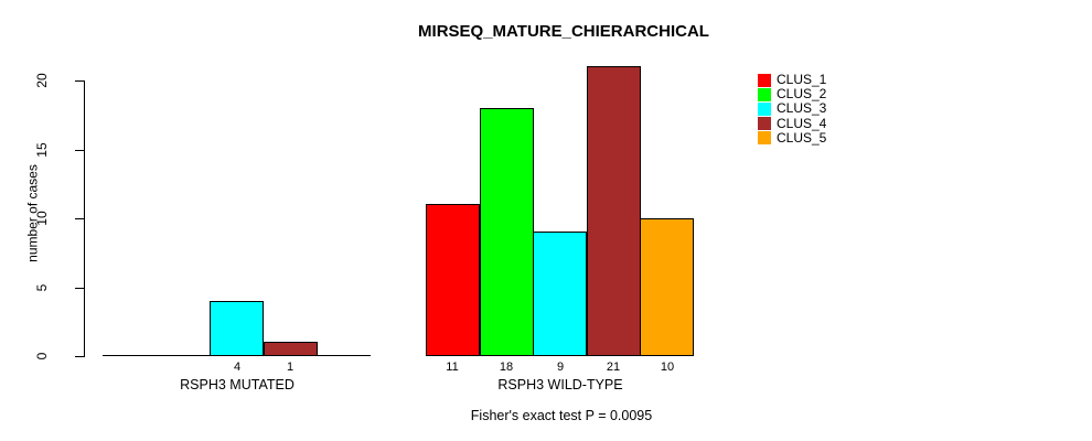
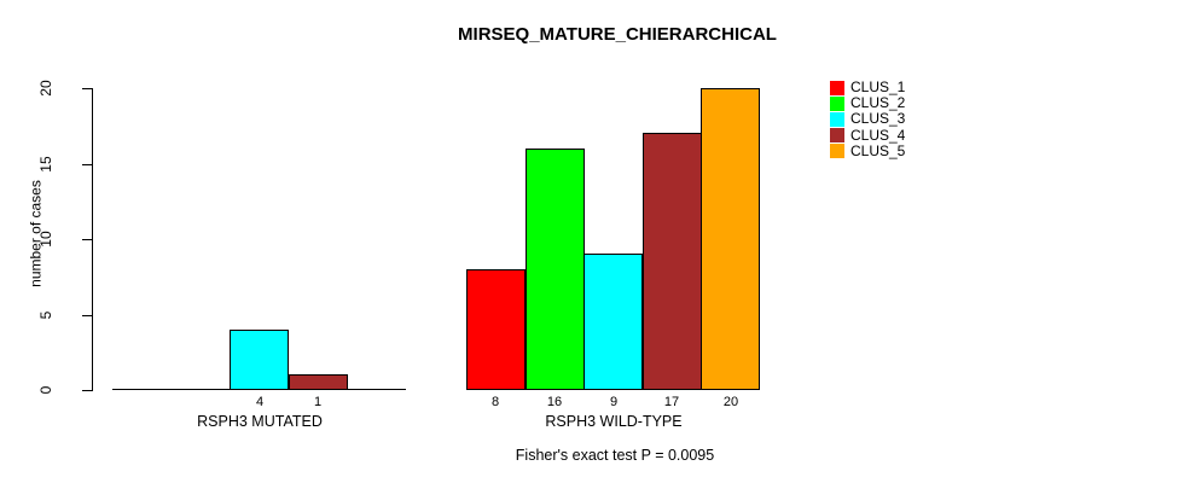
CLUS_1/RSPH3 WILD-TYPE: 11 -> 8
CLUS_2/RSPH3 WILD-TYPE: 18 -> 16
CLUS_4/RSPH3 WILD-TYPE: 21 -> 17
CLUS_5/RSPH3 WILD-TYPE: 10 -> 20
